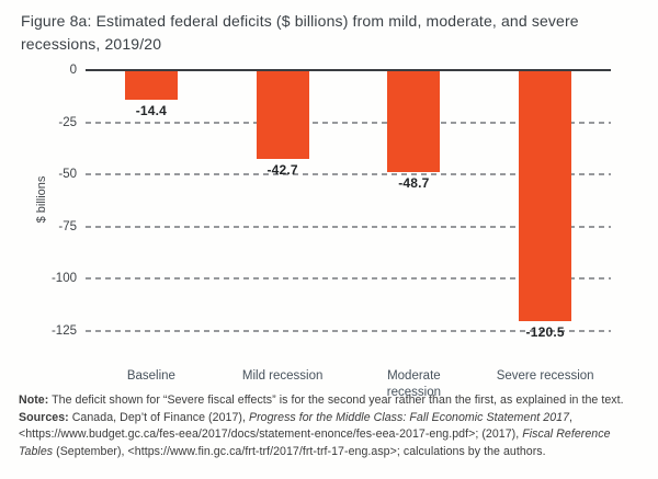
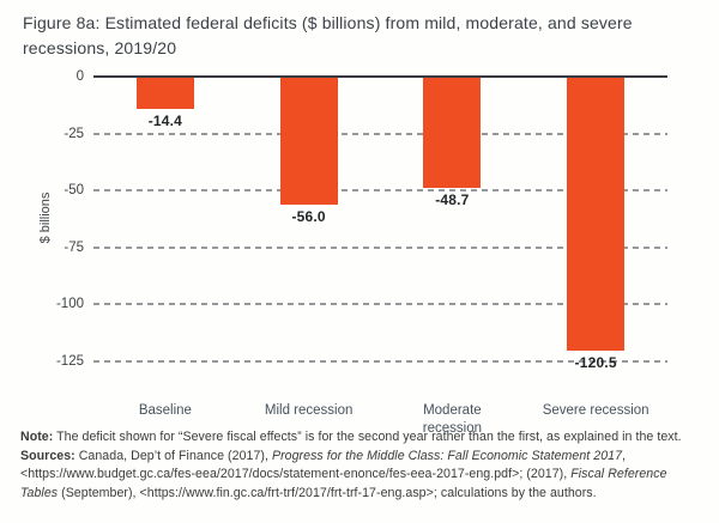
Mild recession: -42.7 -> -56.0
